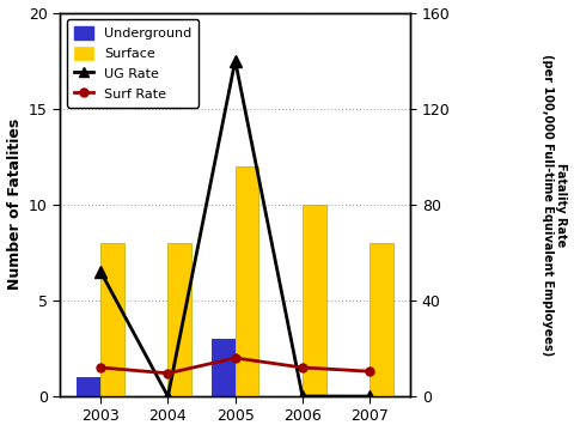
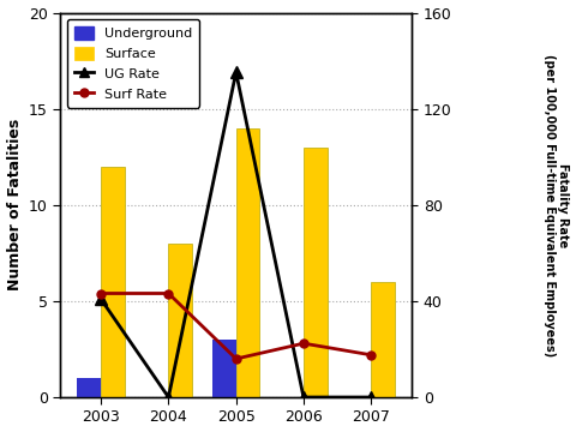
UG Rate/2003: 6.5 -> 5.1
Surf Rate/2003: 1.5 -> 5.4
Surface/2003: 8 -> 12
Surf Rate/2004: 1.2 -> 5.4
UG Rate/2005: 17.5 -> 16.9
Surface/2005: 12 -> 14
Surf Rate/2006: 1.5 -> 2.8
Surface/2006: 10 -> 13
Surf Rate/2007: 1.3 -> 2.2
Surface/2007: 8 -> 6
